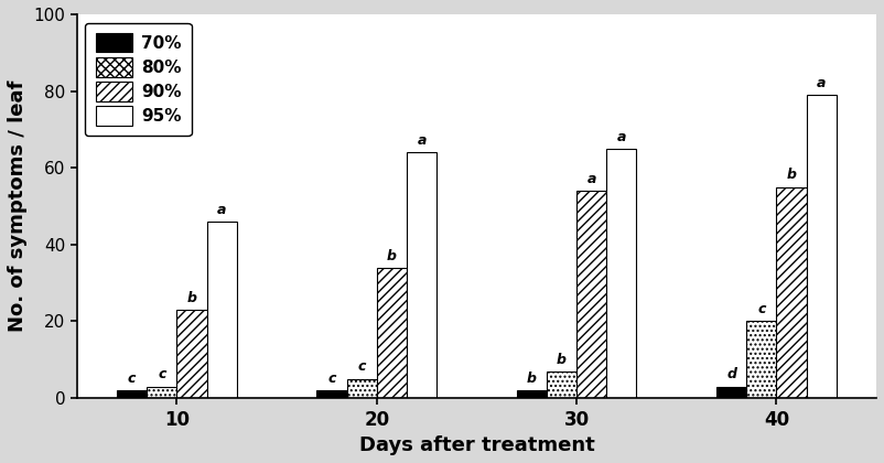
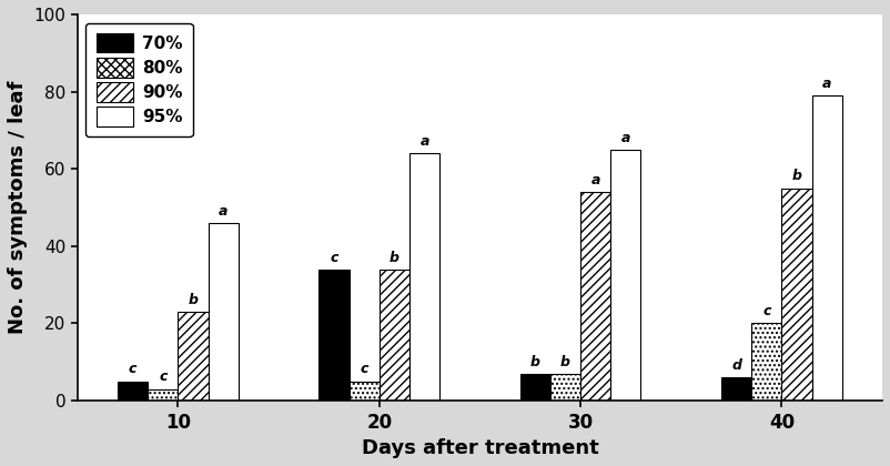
70%/10: 2 -> 5
70%/20: 2 -> 34
70%/30: 2 -> 7
70%/40: 3 -> 6
